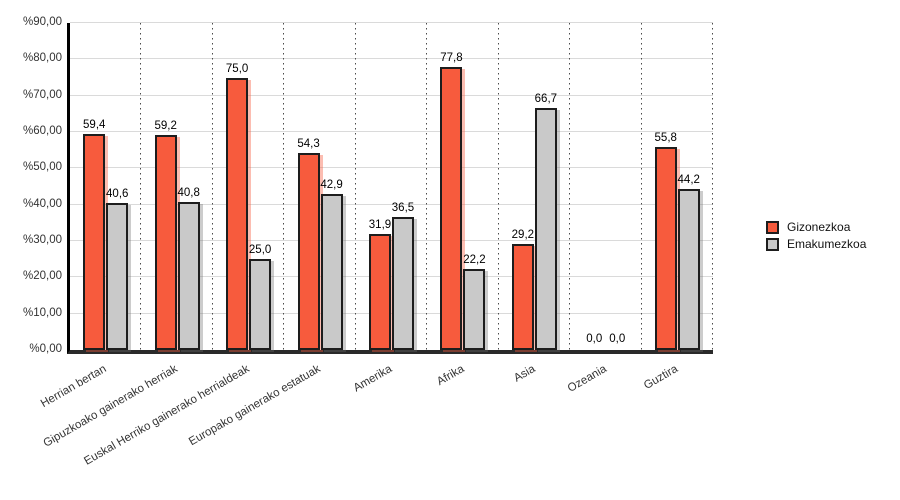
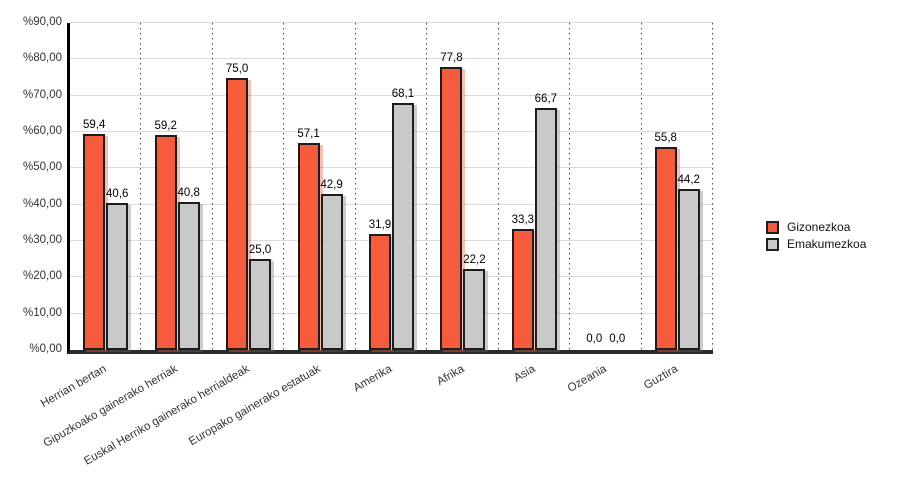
Gizonezkoa/Europako gainerako estatuak: 54,3 -> 57,1
Emakumezkoa/Amerika: 36,5 -> 68,1
Gizonezkoa/Asia: 29,2 -> 33,3
